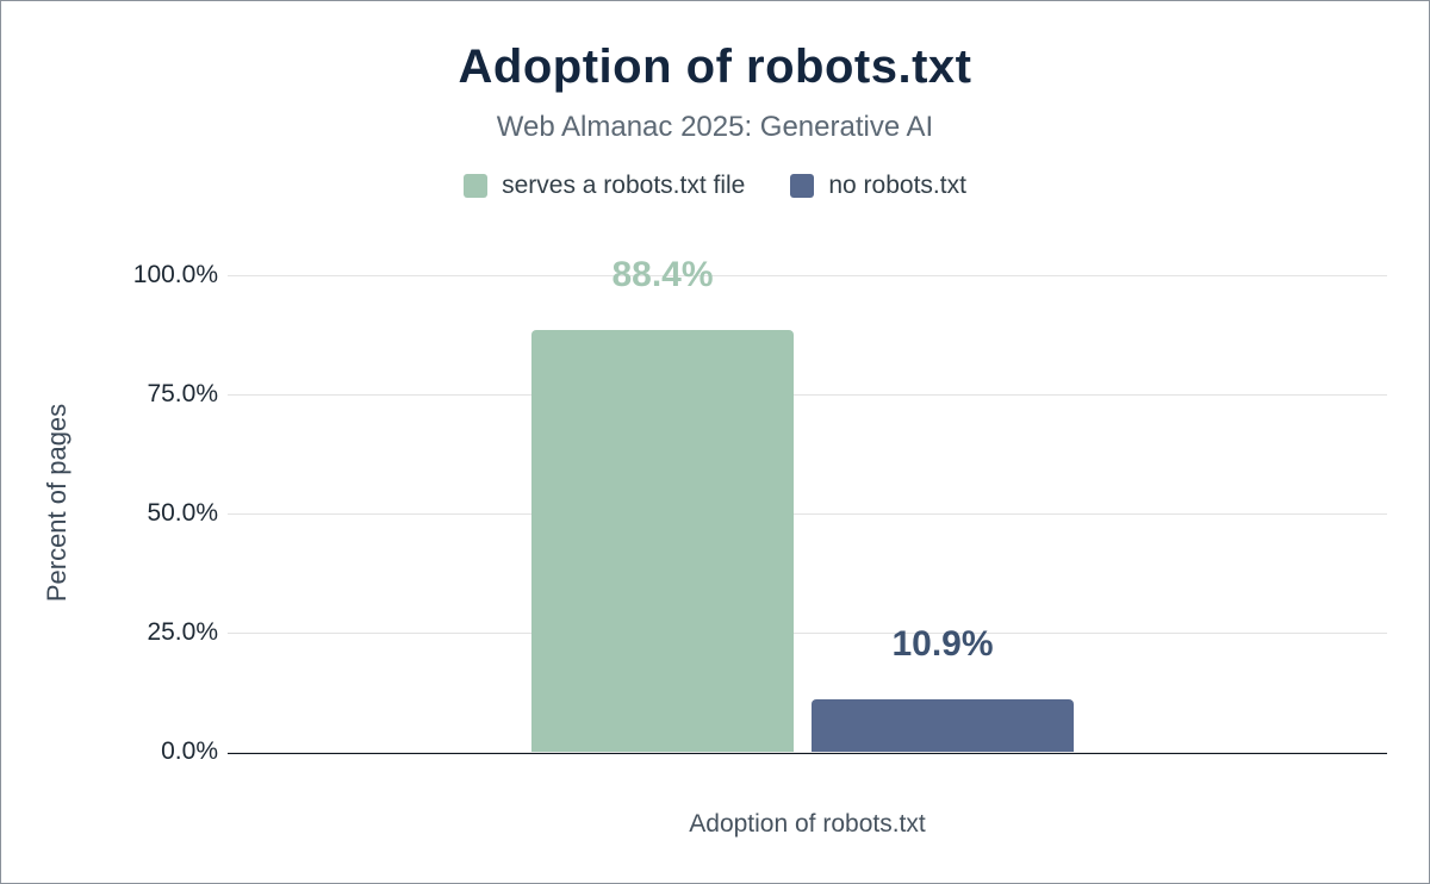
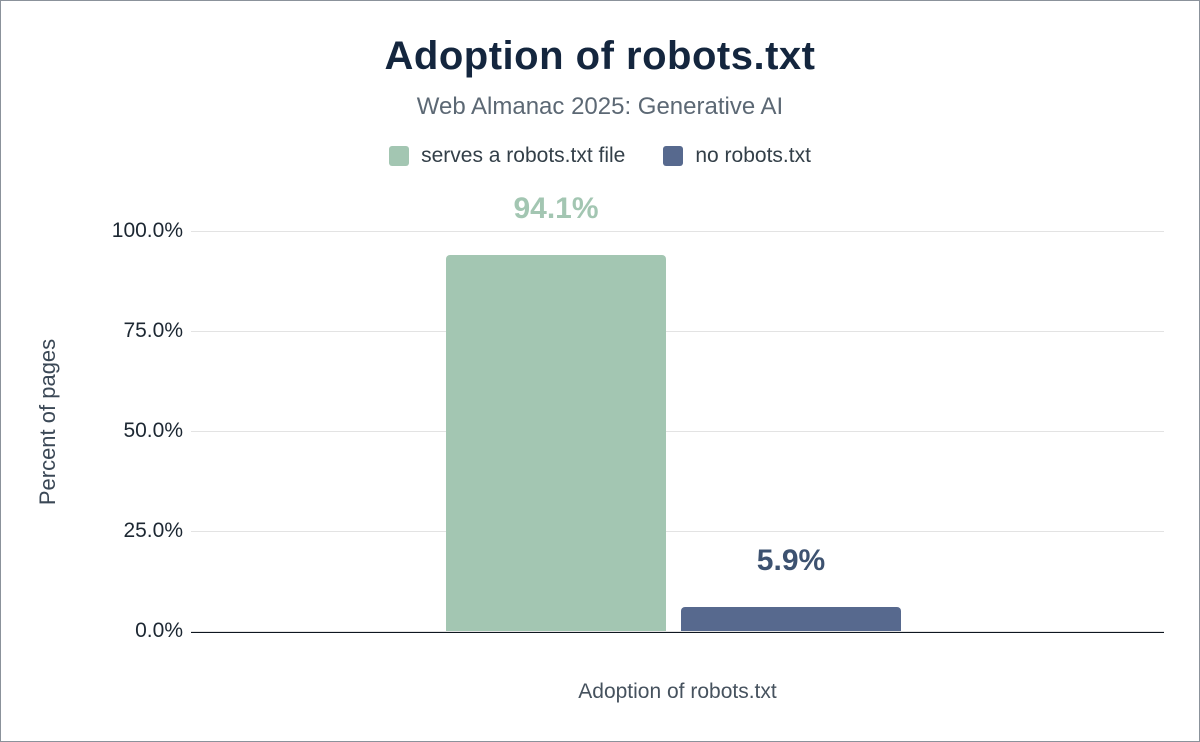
serves a robots.txt file: 88.4% -> 94.1%
no robots.txt: 10.9% -> 5.9%
